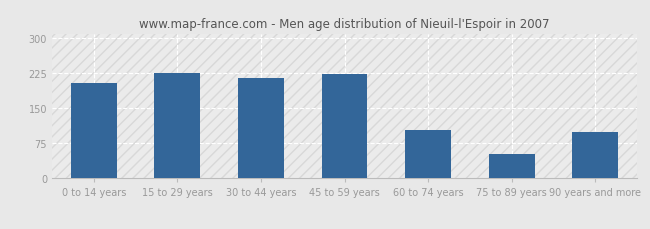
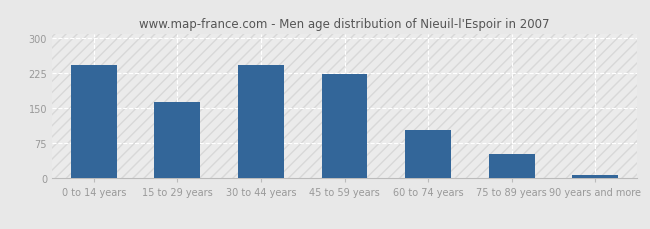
0 to 14 years: 205 -> 243
15 to 29 years: 225 -> 163
30 to 44 years: 215 -> 243
90 years and more: 100 -> 8
